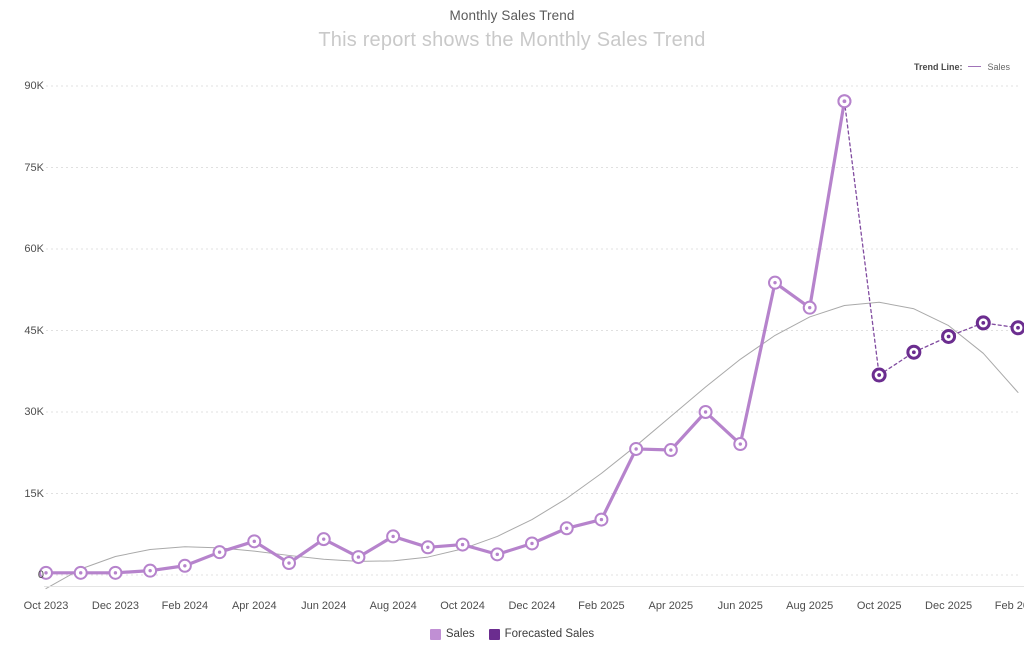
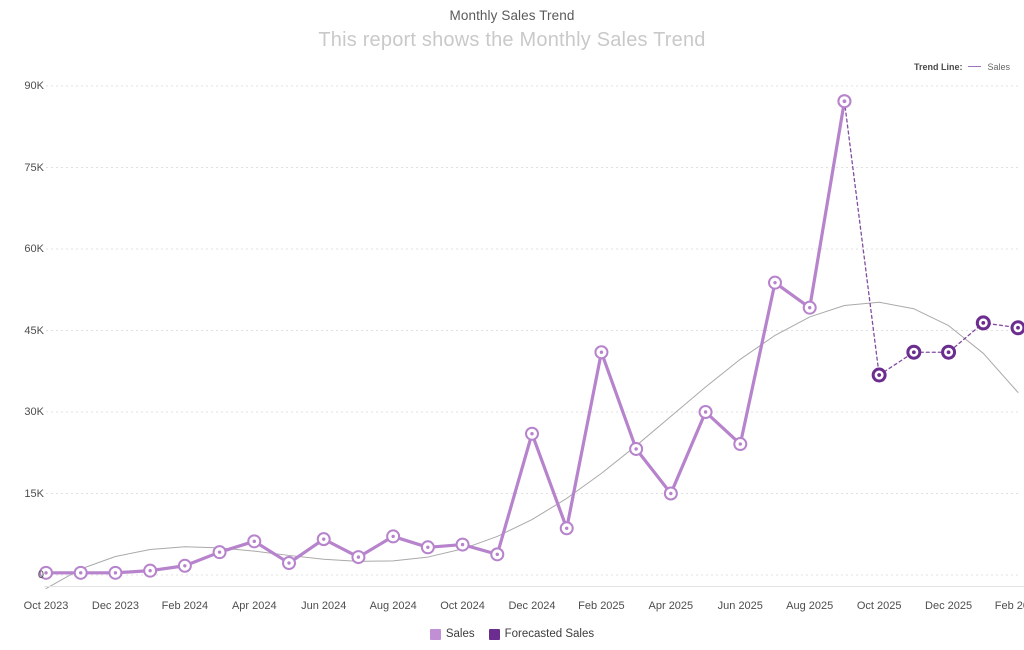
Sales/Dec 2024: 6K -> 26K
Sales/Feb 2025: 10K -> 41K
Sales/Apr 2025: 23K -> 15K
Forecasted Sales/Dec 2025: 44K -> 41K
